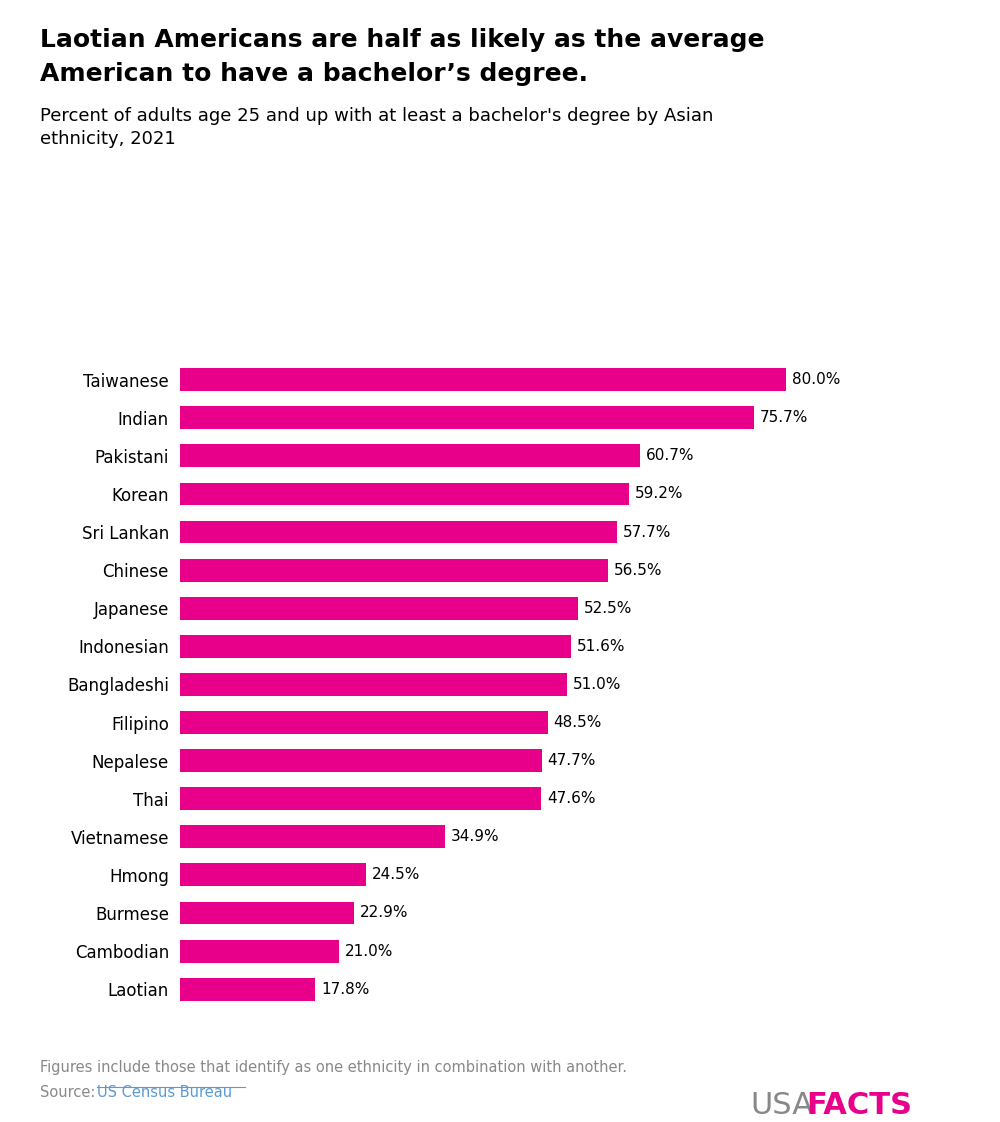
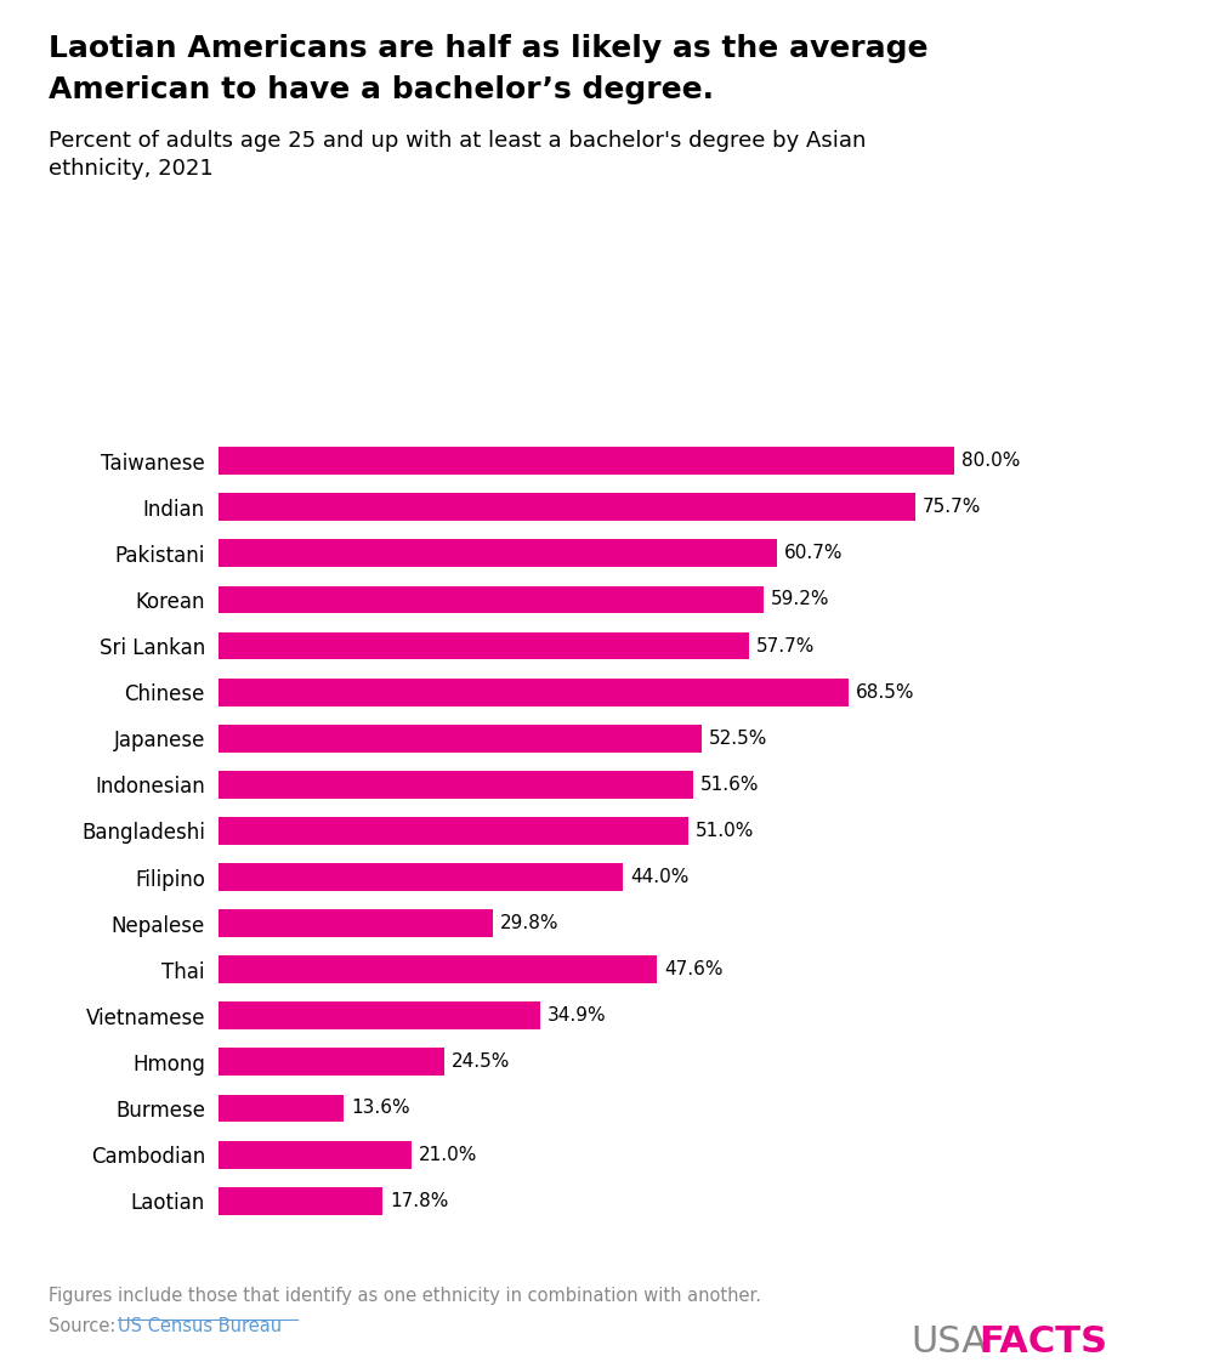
Chinese: 56.5% -> 68.5%
Filipino: 48.5% -> 44.0%
Nepalese: 47.7% -> 29.8%
Burmese: 22.9% -> 13.6%
